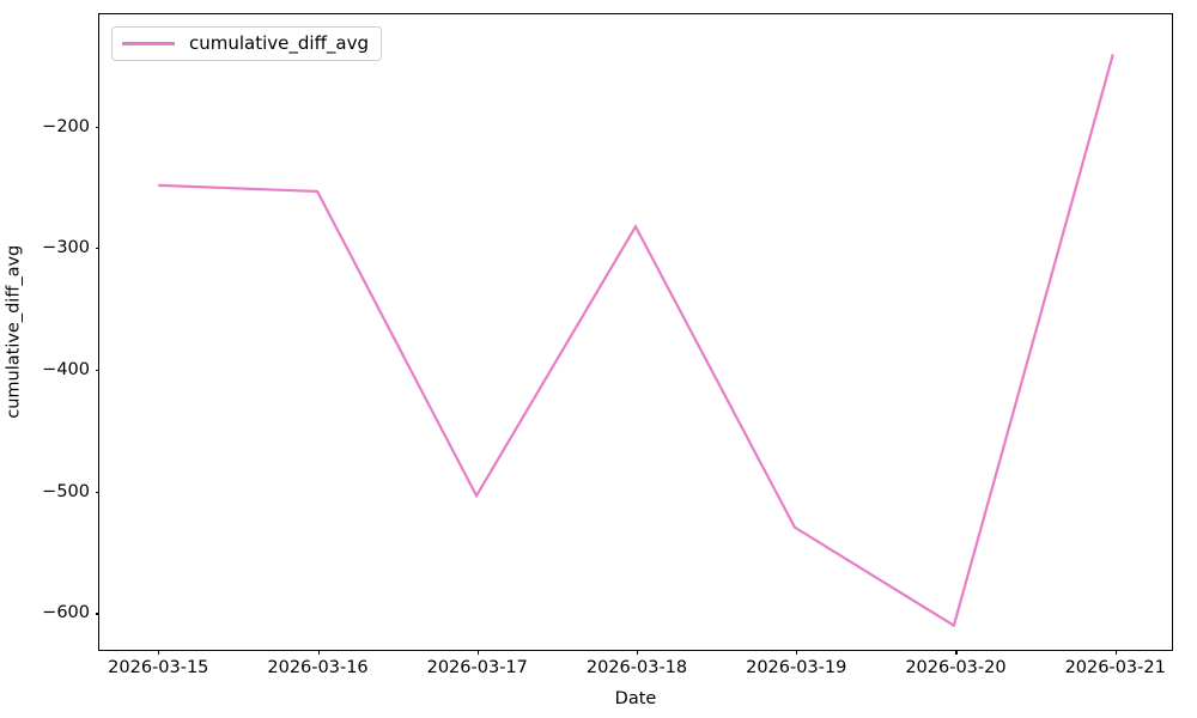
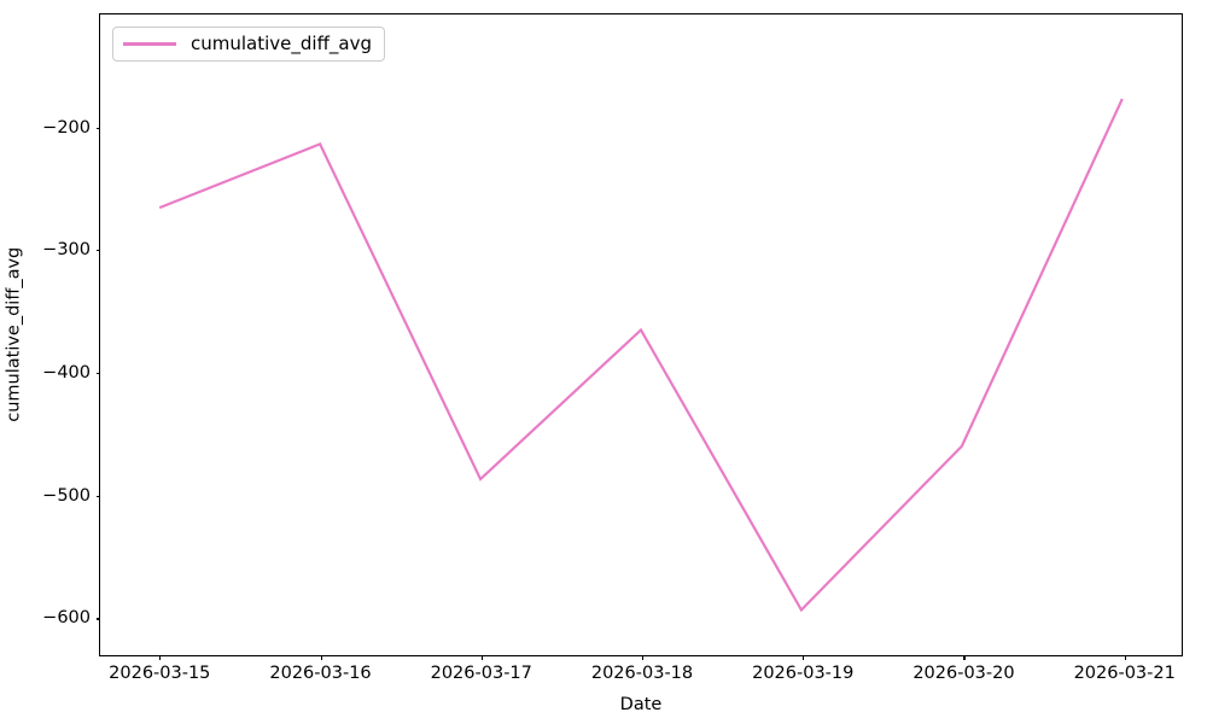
2026-03-15: -249 -> -266
2026-03-16: -254 -> -214
2026-03-17: -505 -> -488
2026-03-18: -283 -> -366
2026-03-19: -531 -> -595
2026-03-20: -612 -> -461
2026-03-21: -141 -> -177
